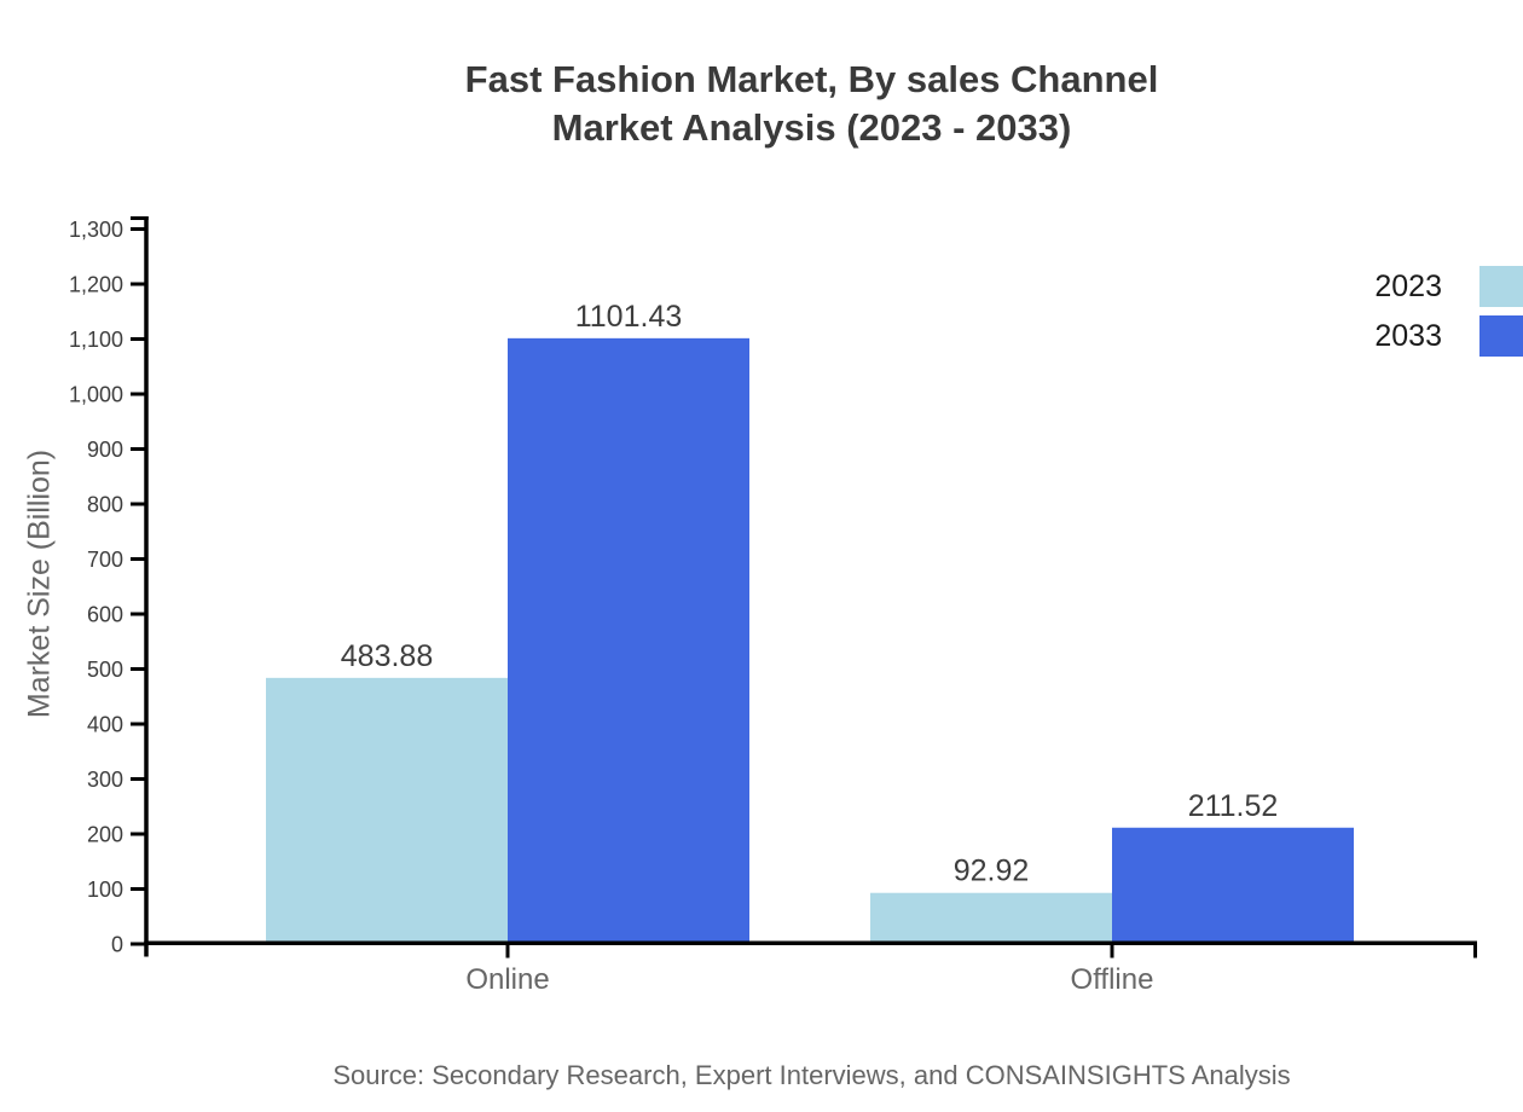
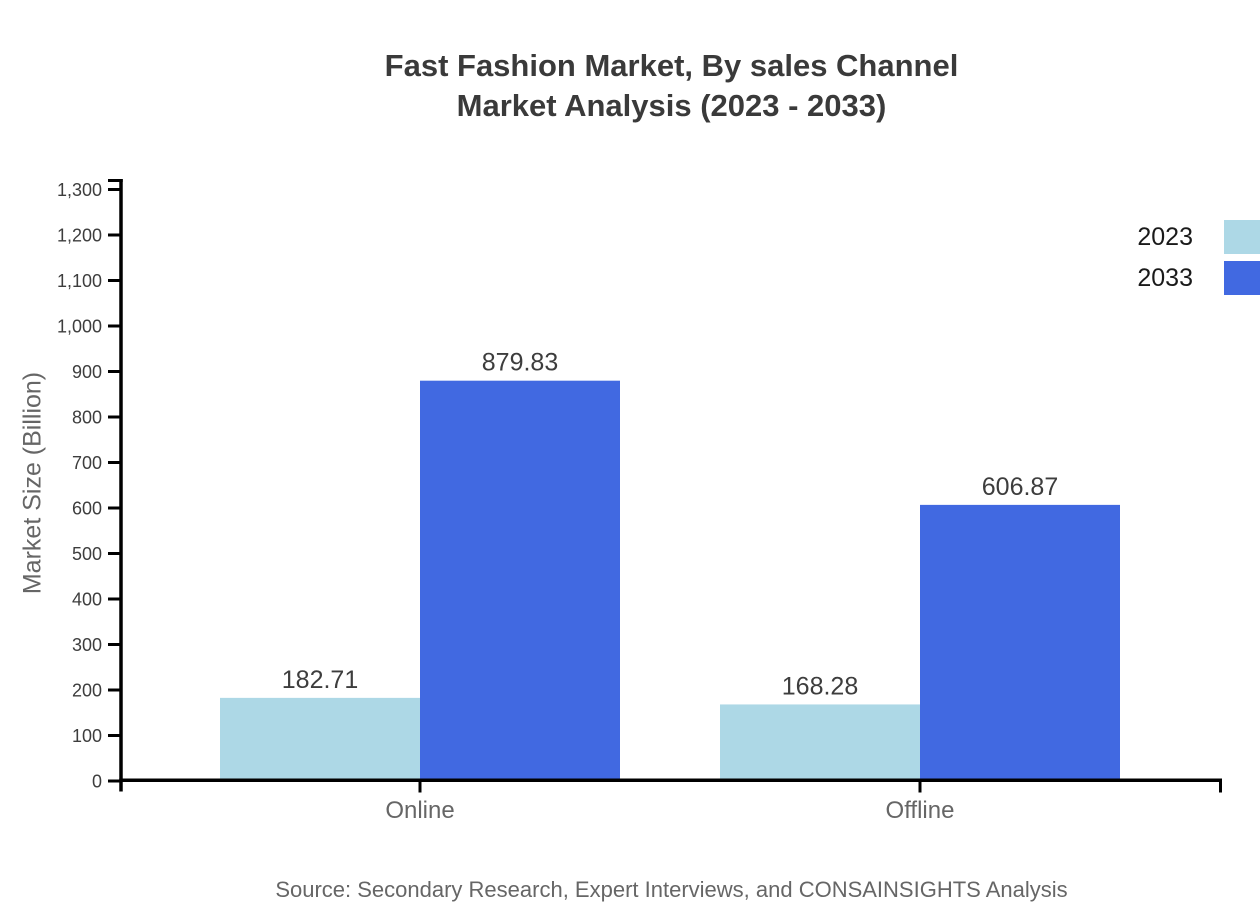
2023/Online: 483.88 -> 182.71
2033/Online: 1101.43 -> 879.83
2023/Offline: 92.92 -> 168.28
2033/Offline: 211.52 -> 606.87
